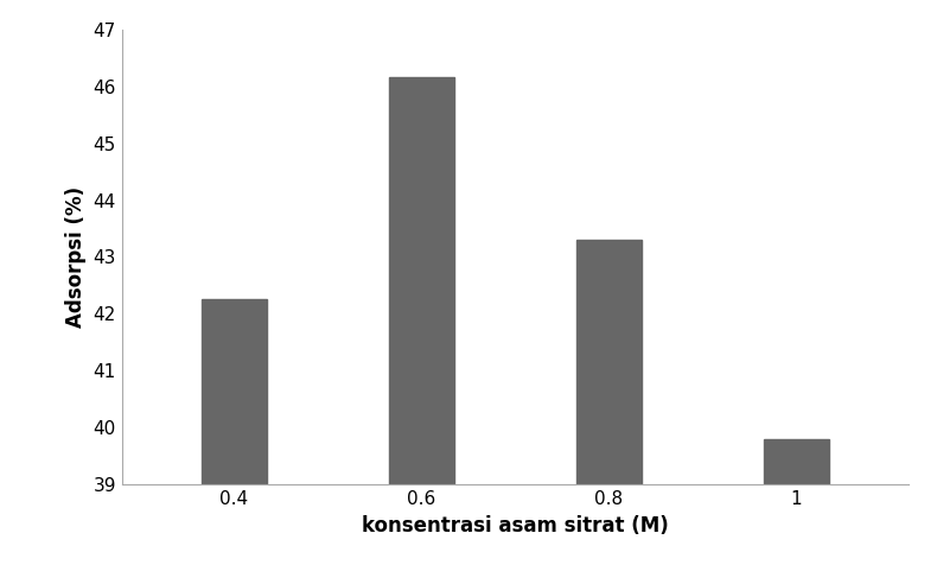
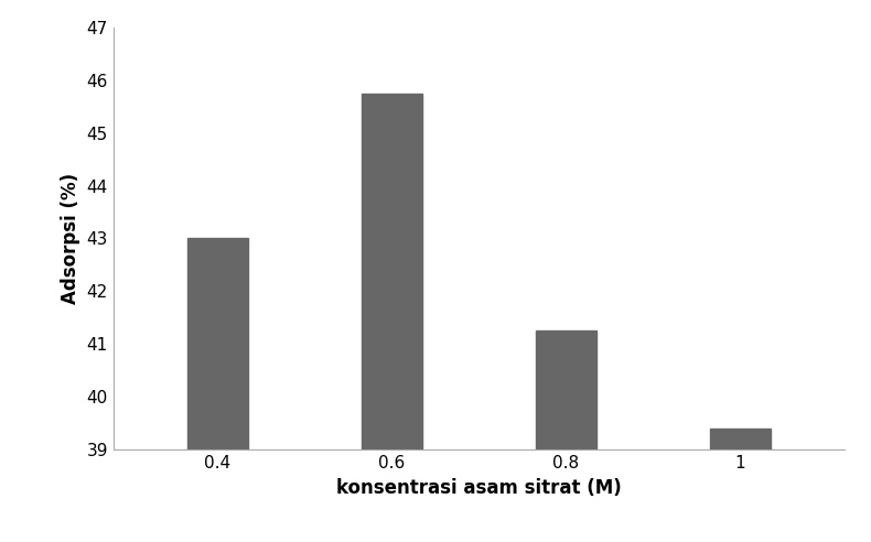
0.4: 42.25 -> 43.00
0.6: 46.15 -> 45.75
0.8: 43.30 -> 41.25
1: 39.80 -> 39.40
